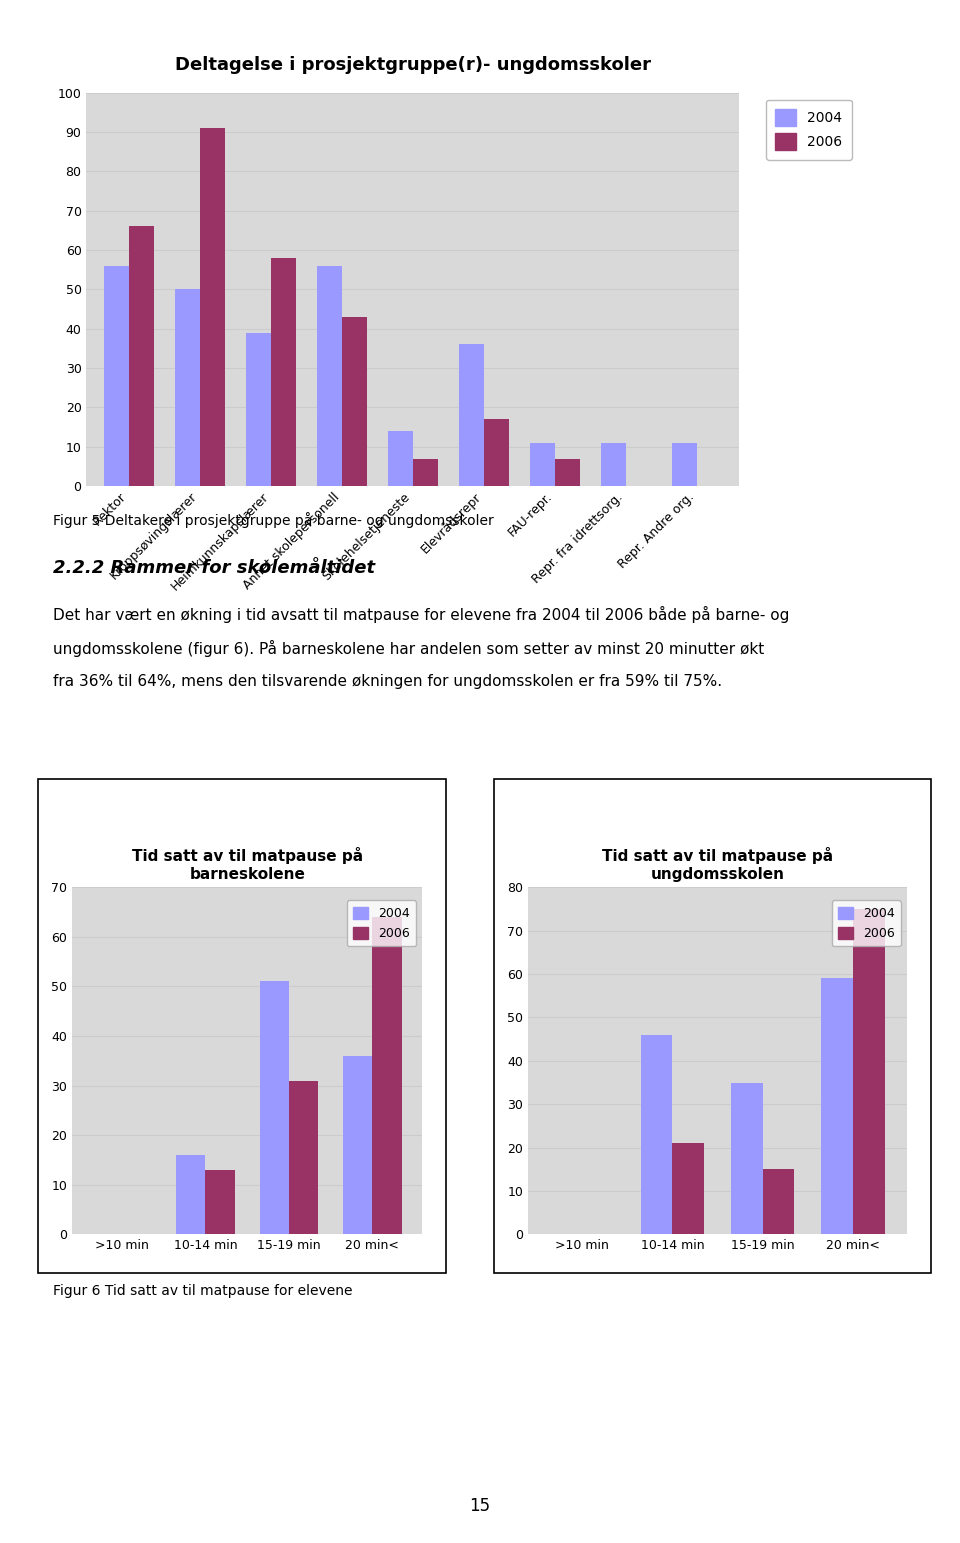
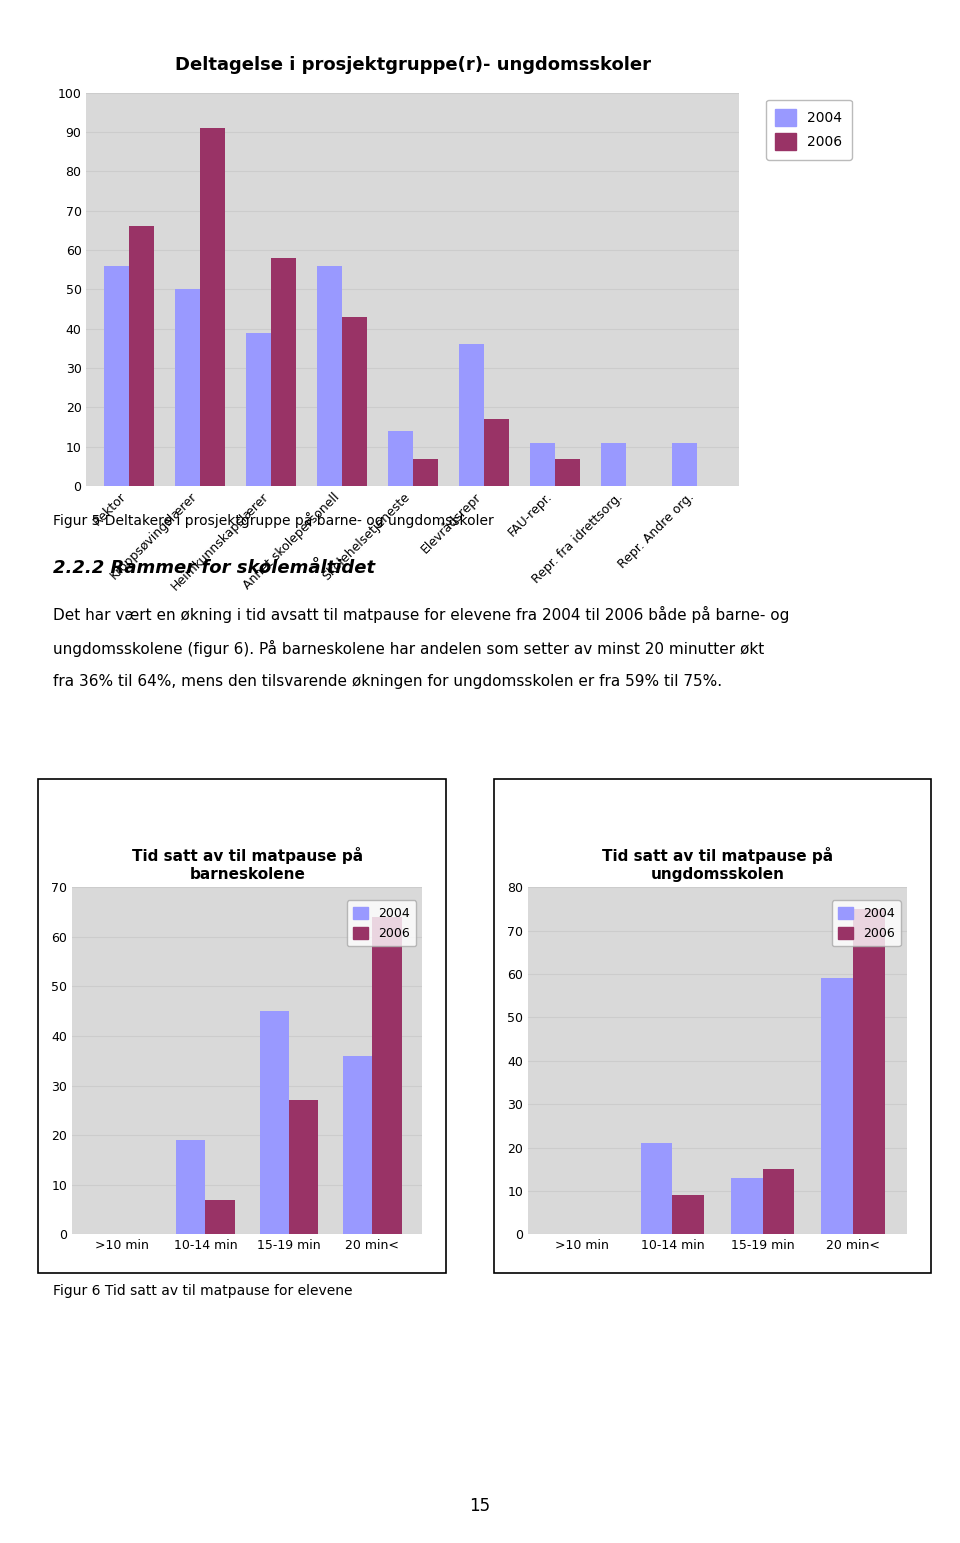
Tid satt av til matpause på barneskolene/2004/10-14 min: 16 -> 19
Tid satt av til matpause på barneskolene/2006/10-14 min: 13 -> 7
Tid satt av til matpause på barneskolene/2004/15-19 min: 51 -> 45
Tid satt av til matpause på barneskolene/2006/15-19 min: 31 -> 27
Tid satt av til matpause på ungdomsskolen/2004/10-14 min: 46 -> 21
Tid satt av til matpause på ungdomsskolen/2006/10-14 min: 21 -> 9
Tid satt av til matpause på ungdomsskolen/2004/15-19 min: 35 -> 13
